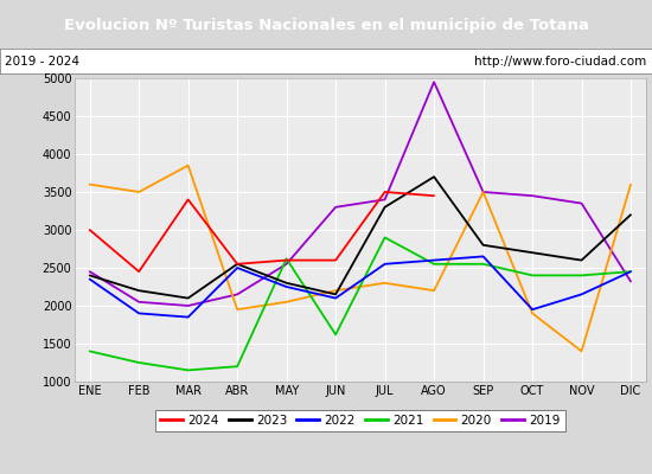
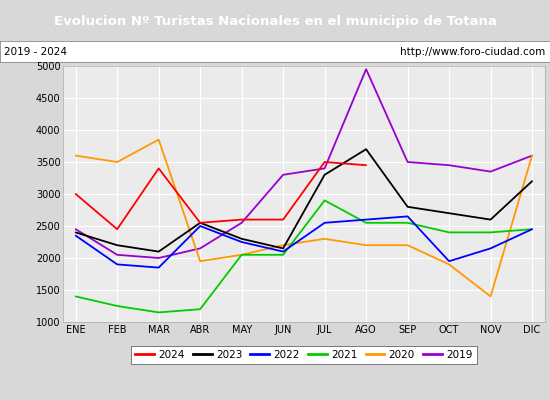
2021/MAY: 2620 -> 2050
2021/JUN: 1620 -> 2050
2020/SEP: 3500 -> 2200
2019/DIC: 2320 -> 3600
